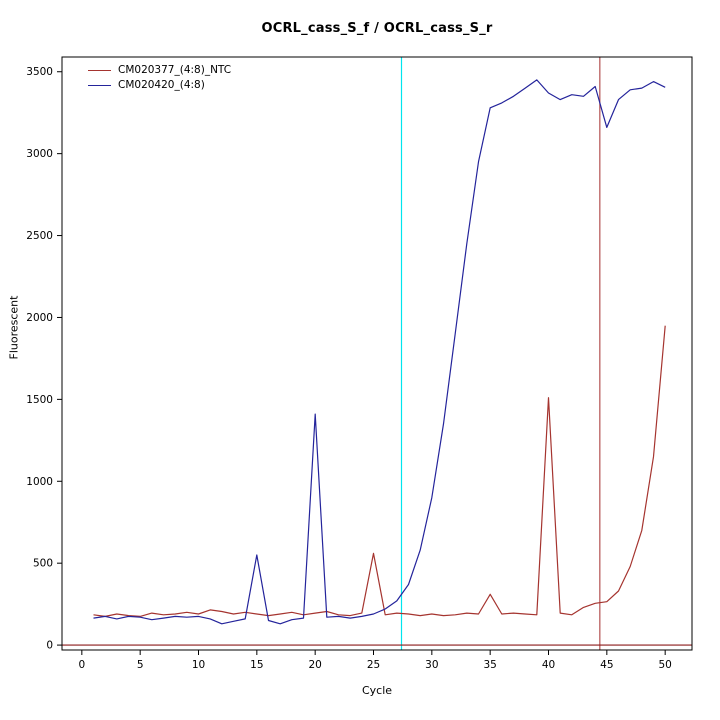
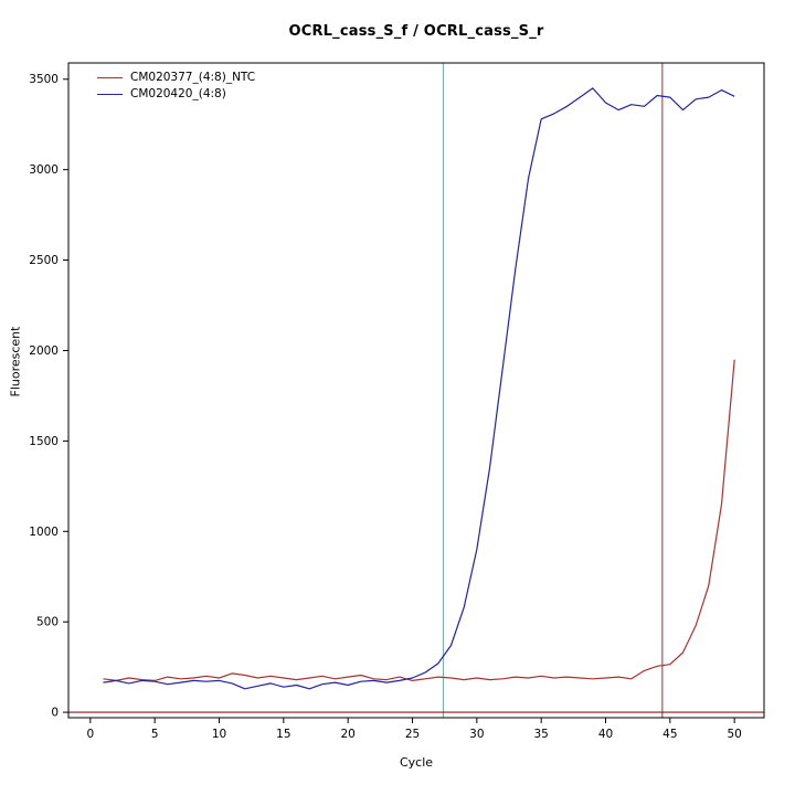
CM020420_(4:8)/15: 550 -> 140
CM020420_(4:8)/20: 1410 -> 150
CM020377_(4:8)_NTC/25: 560 -> 180
CM020377_(4:8)_NTC/35: 310 -> 200
CM020377_(4:8)_NTC/40: 1510 -> 190
CM020420_(4:8)/45: 3160 -> 3400
